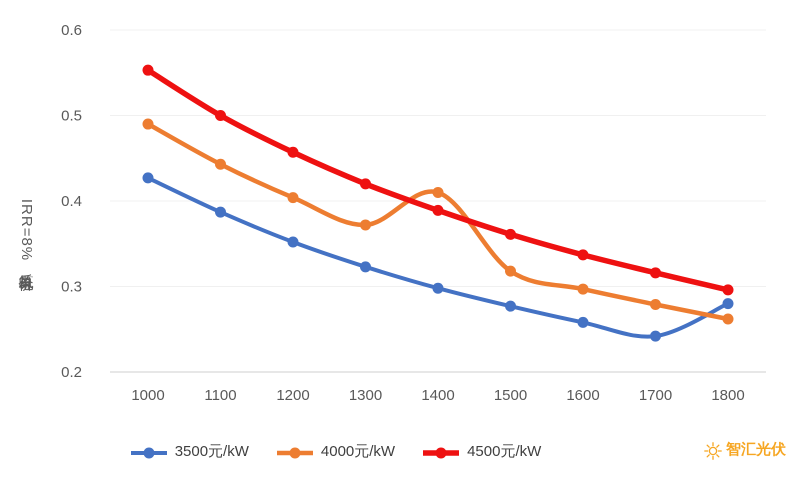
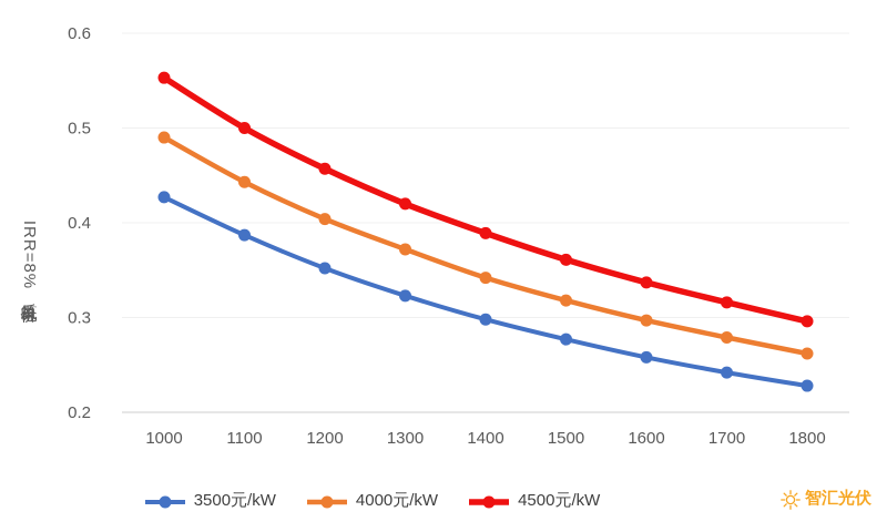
4000元/kW/1400: 0.41 -> 0.34
3500元/kW/1800: 0.28 -> 0.23
